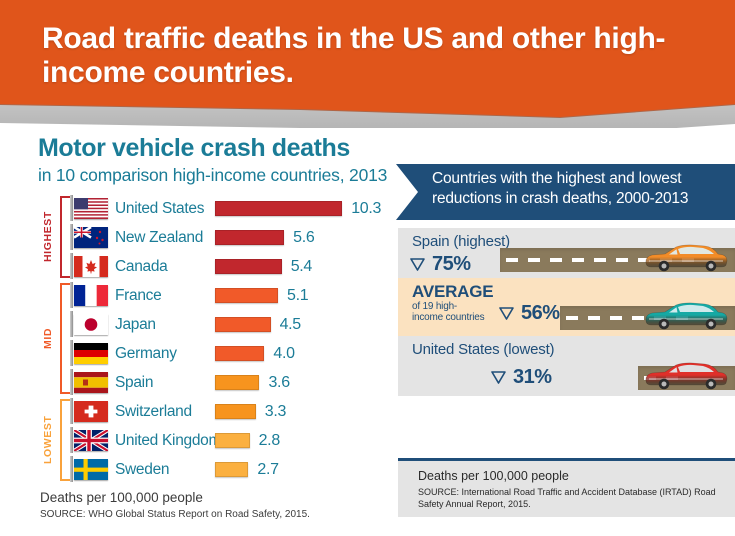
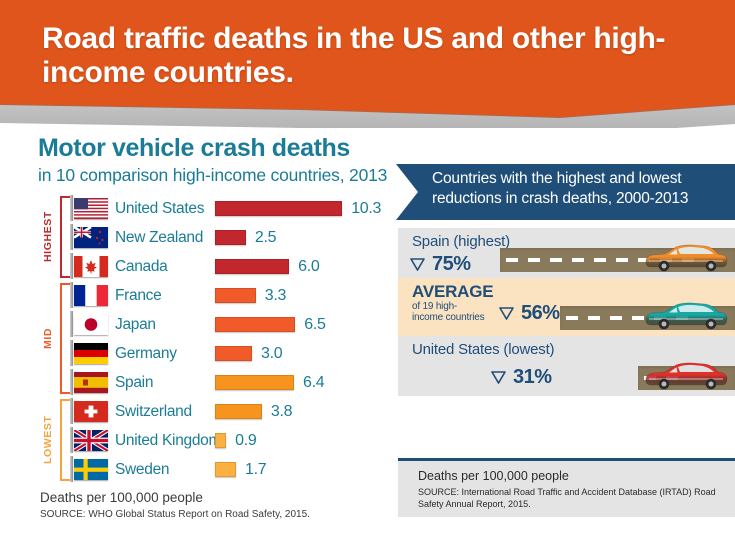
New Zealand: 5.6 -> 2.5
Canada: 5.4 -> 6.0
France: 5.1 -> 3.3
Japan: 4.5 -> 6.5
Germany: 4.0 -> 3.0
Spain: 3.6 -> 6.4
Switzerland: 3.3 -> 3.8
United Kingdom: 2.8 -> 0.9
Sweden: 2.7 -> 1.7
